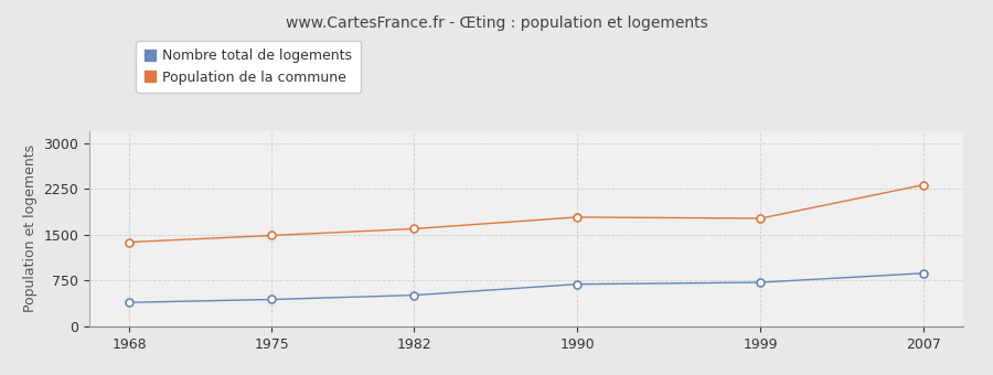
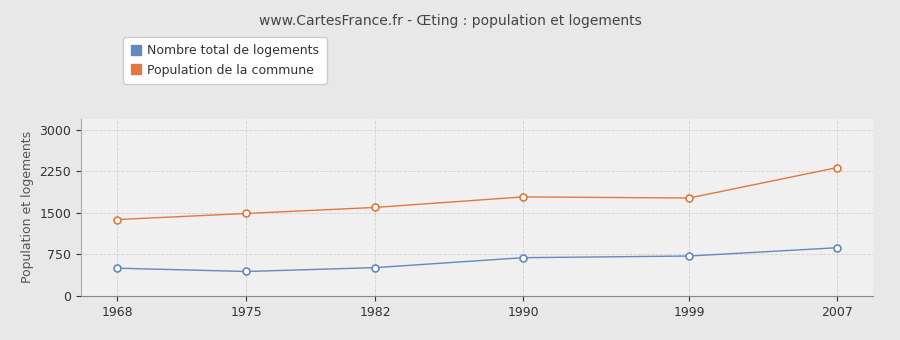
Nombre total de logements/1968: 390 -> 500
